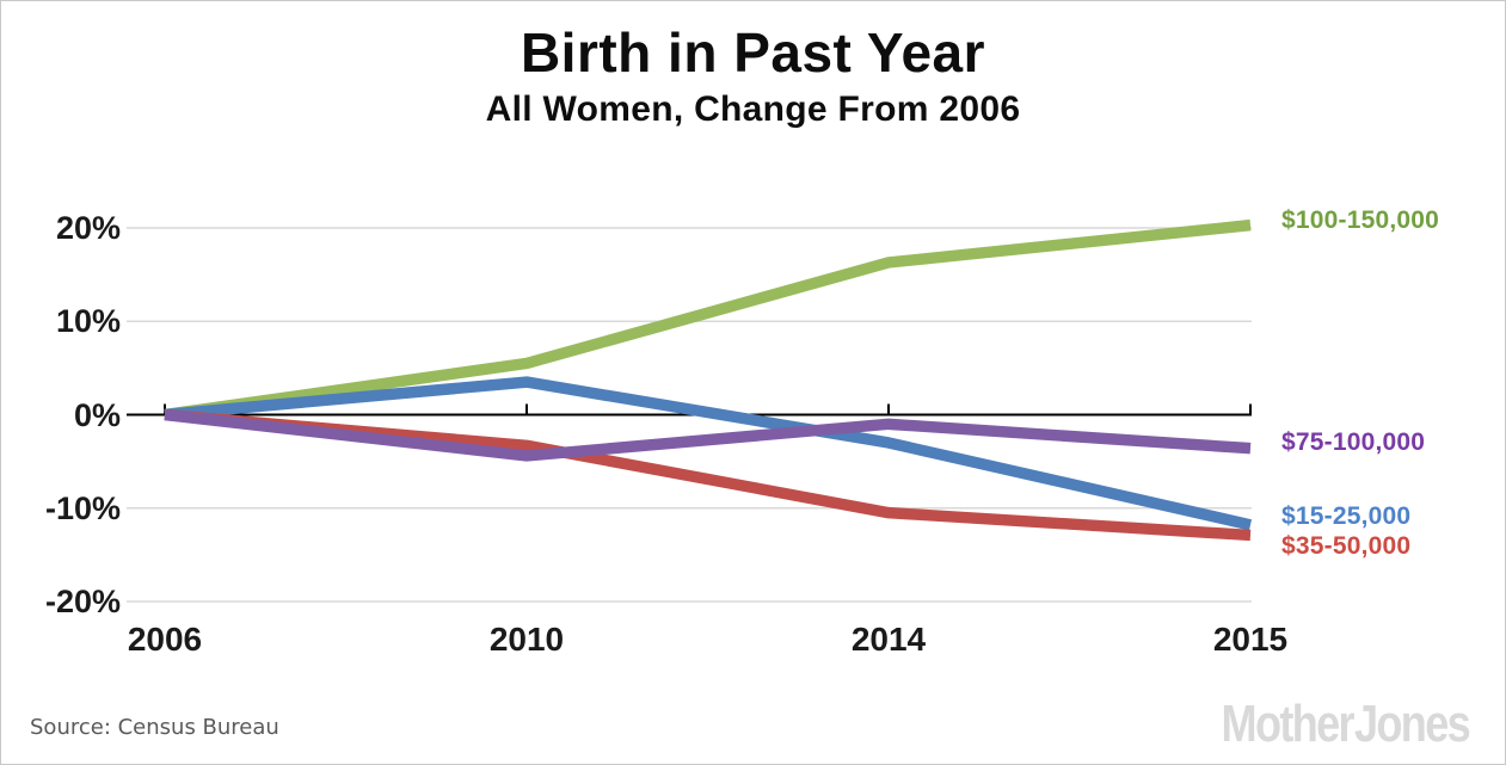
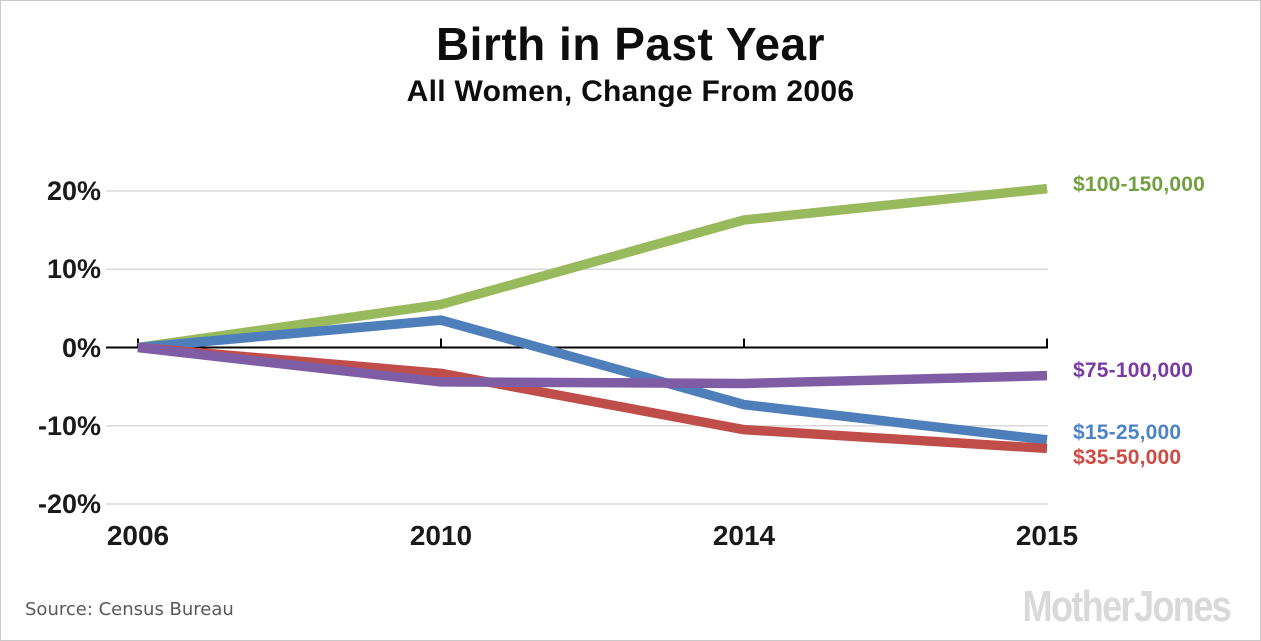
$15-25,000/2014: -3% -> -7%
$75-100,000/2014: -1% -> -5%
